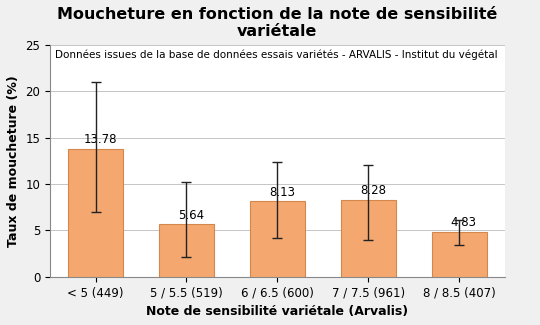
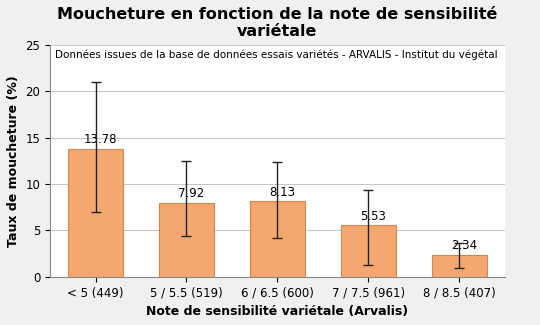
5 / 5.5 (519): 5.64 -> 7.92
7 / 7.5 (961): 8.28 -> 5.53
8 / 8.5 (407): 4.83 -> 2.34
